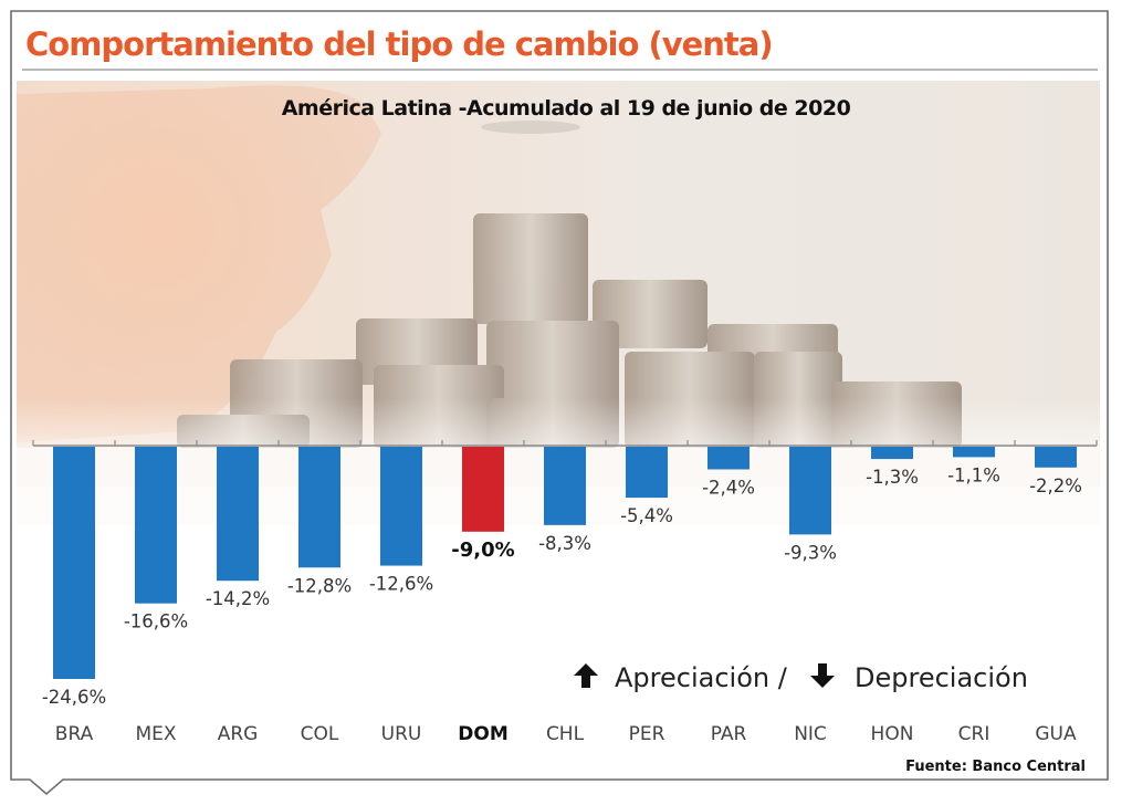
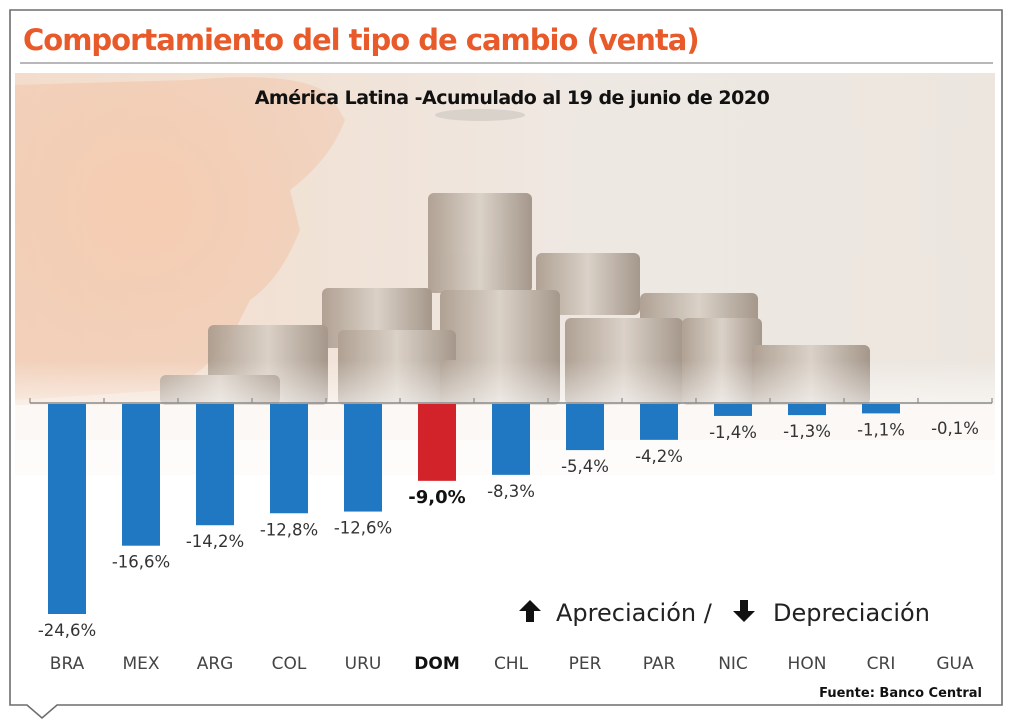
PAR: -2,4% -> -4,2%
NIC: -9,3% -> -1,4%
GUA: -2,2% -> -0,1%
